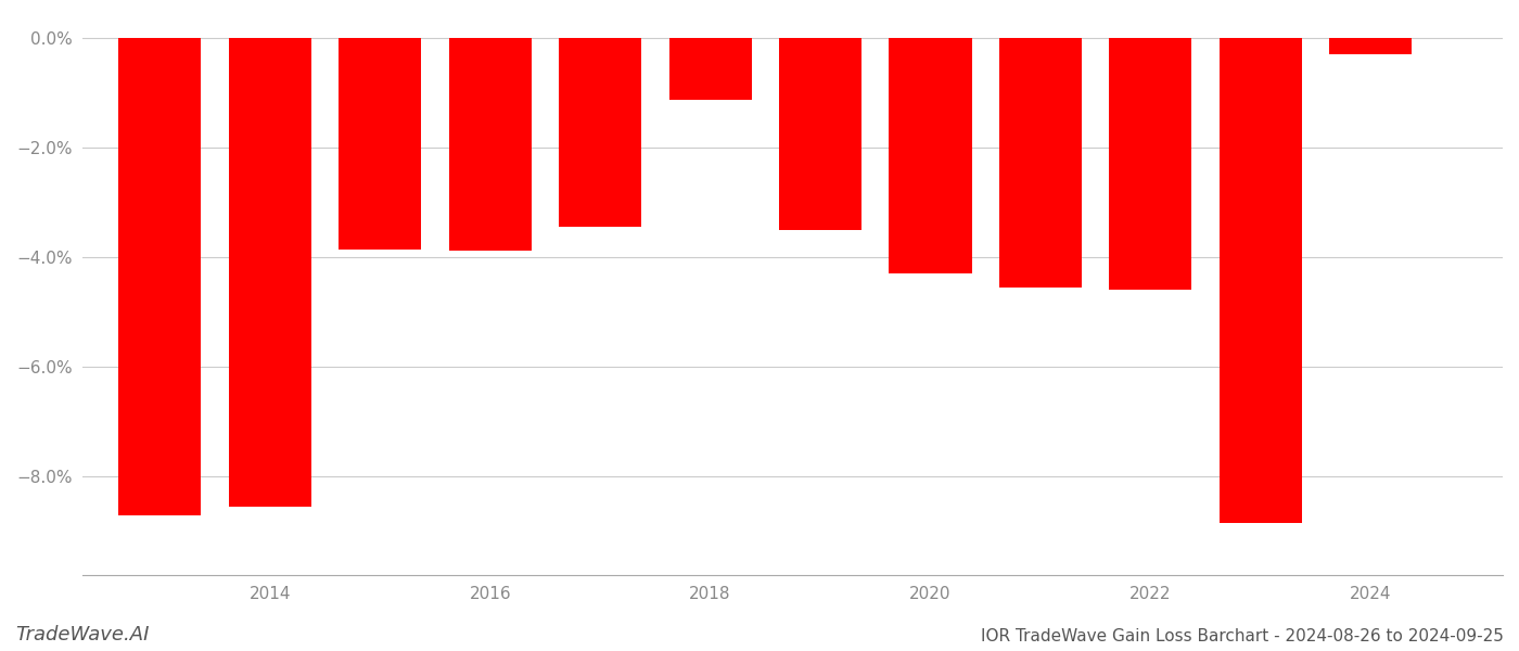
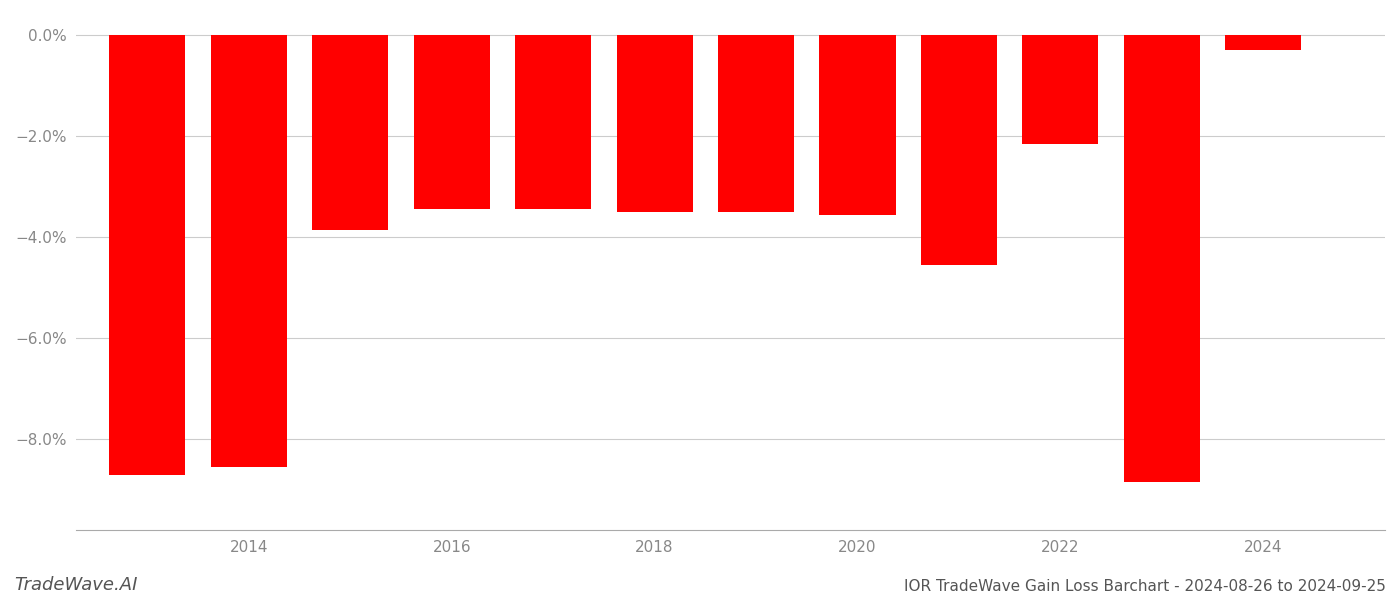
2016: -3.88% -> -3.45%
2018: -1.12% -> -3.50%
2020: -4.30% -> -3.55%
2022: -4.58% -> -2.15%
